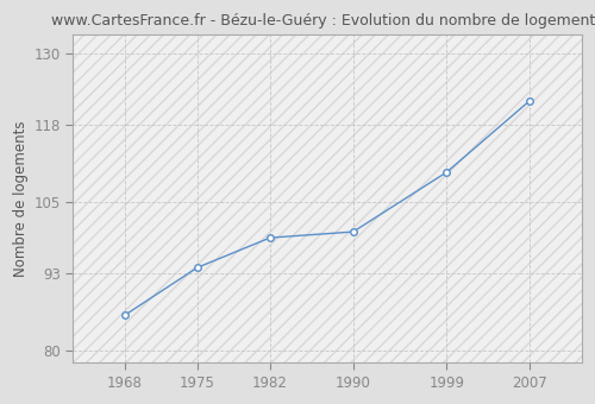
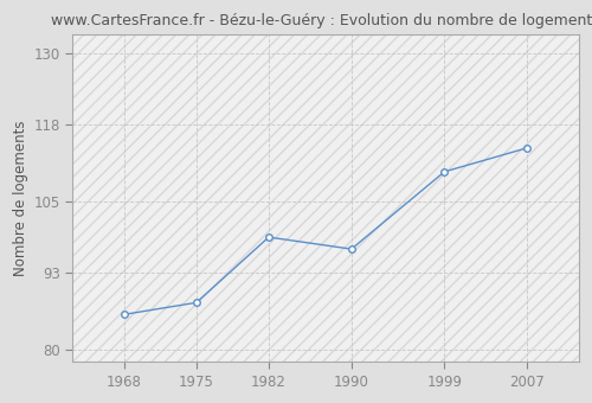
1975: 94 -> 88
1990: 100 -> 97
2007: 122 -> 114
